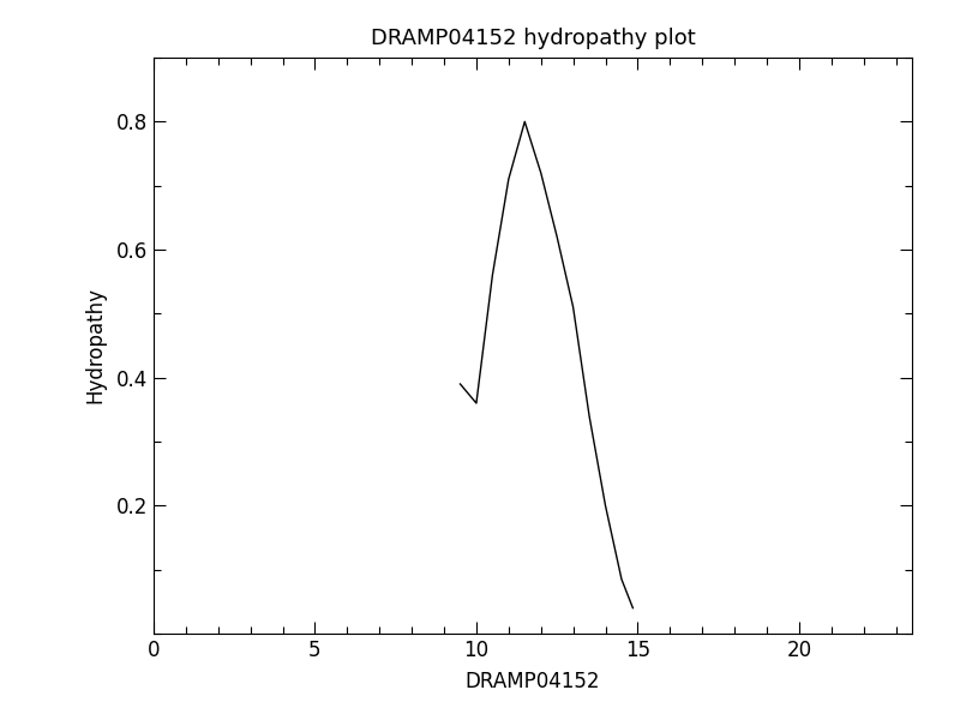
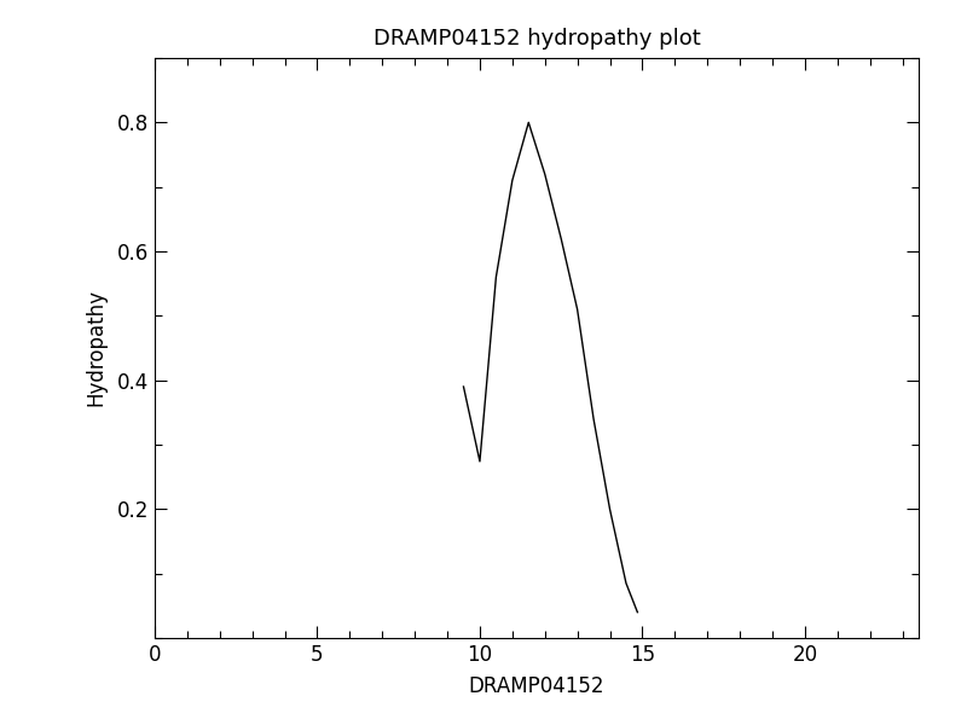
10: 0.360 -> 0.274
